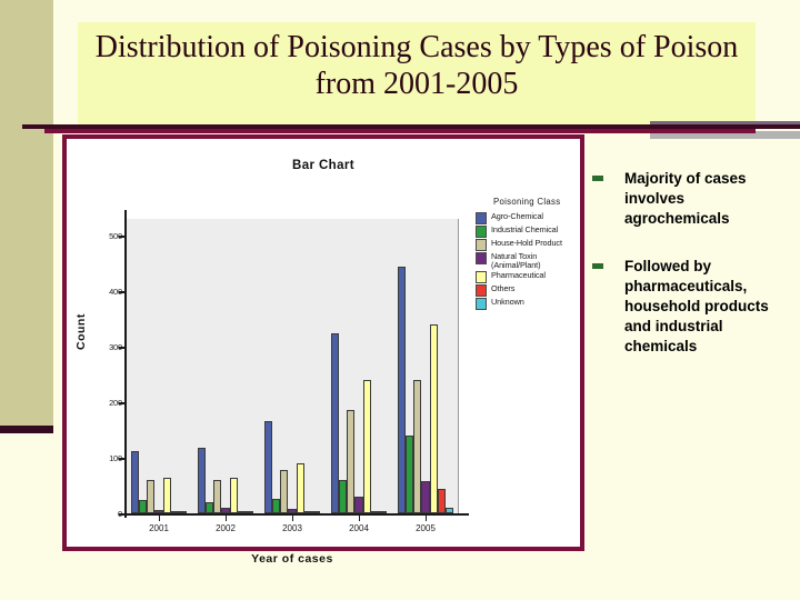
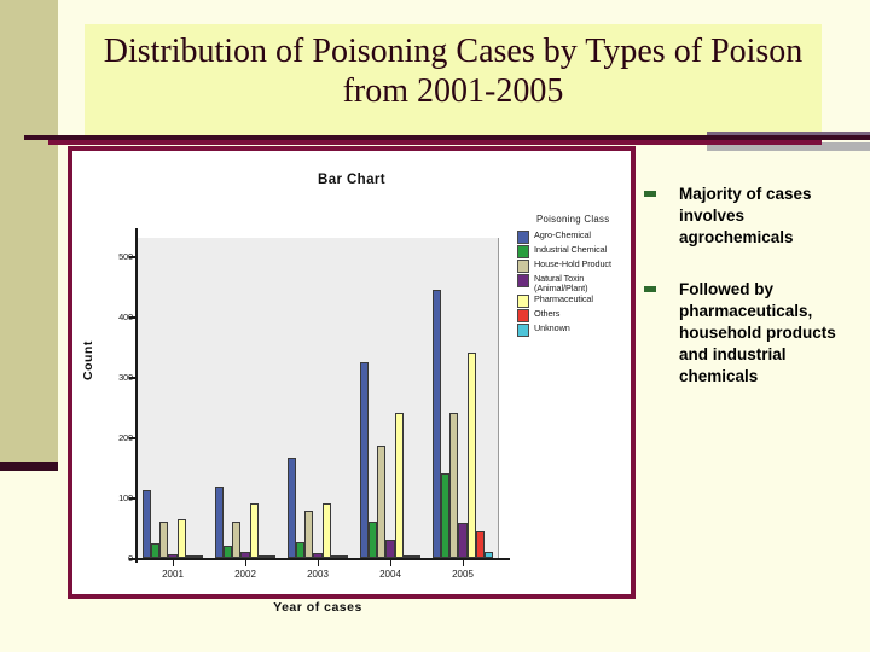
Pharmaceutical/2002: 60 -> 90
